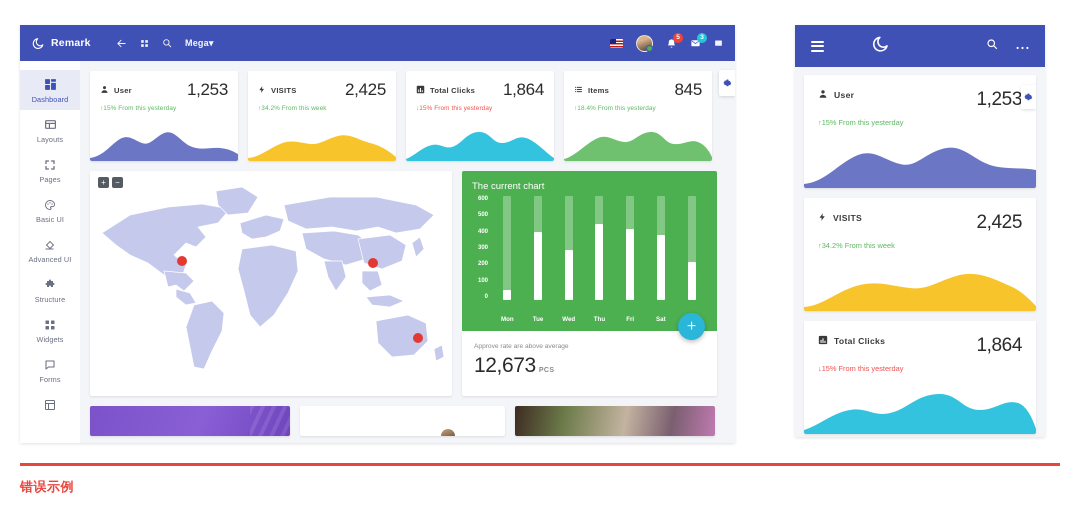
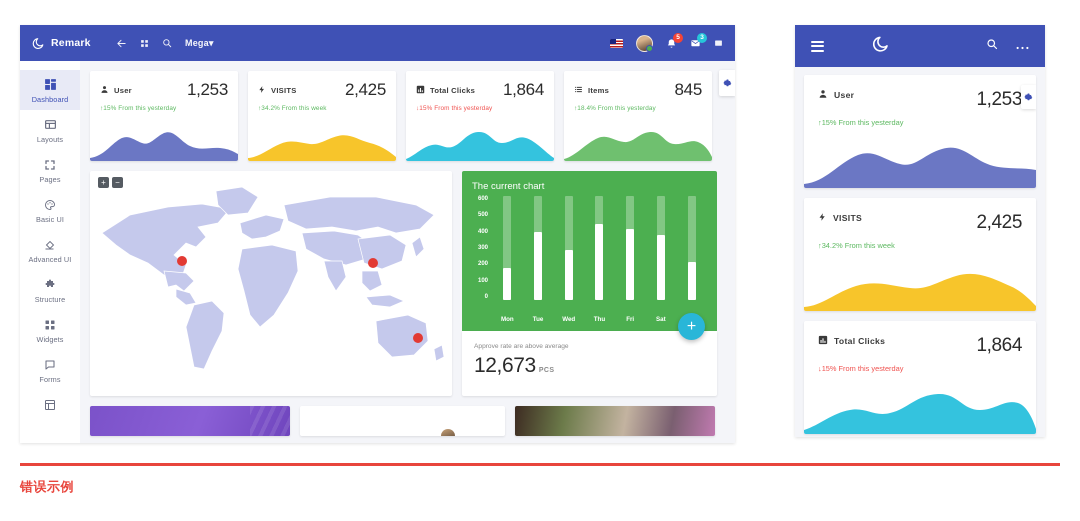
Mon: 60 -> 200
